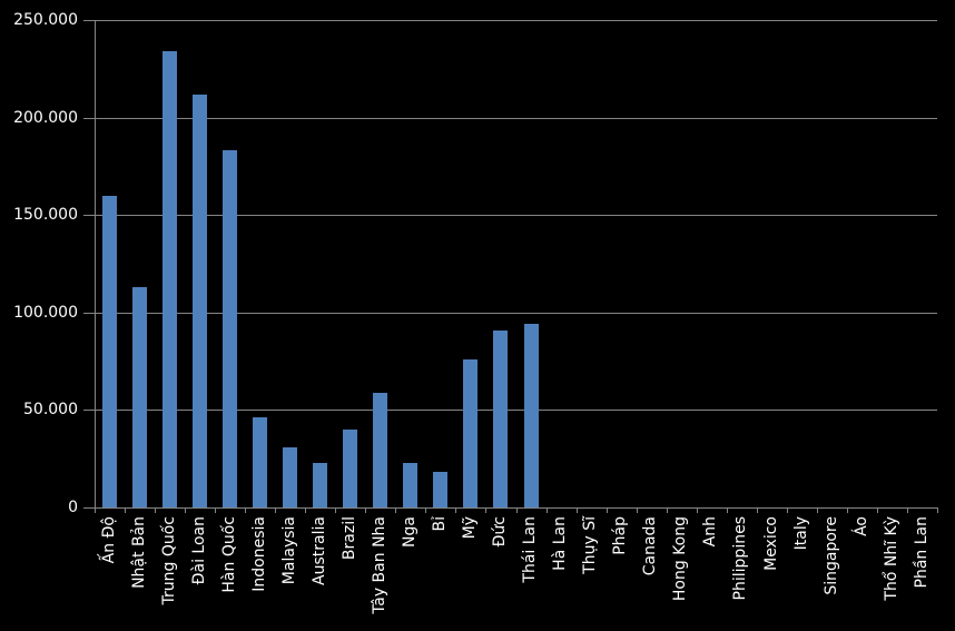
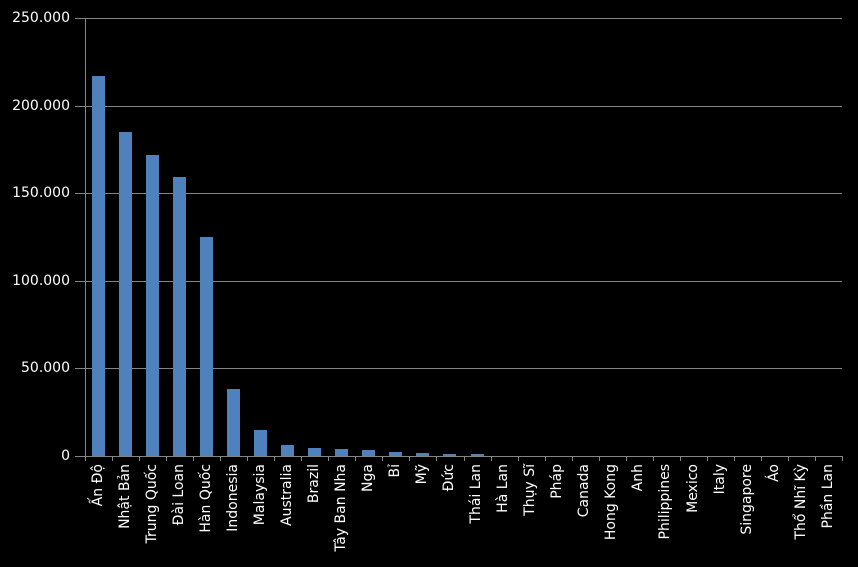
Ấn Độ: 160000 -> 217000
Nhật Bản: 113000 -> 185000
Trung Quốc: 234000 -> 172000
Đài Loan: 212000 -> 159000
Hàn Quốc: 183000 -> 125000
Indonesia: 46000 -> 38000
Malaysia: 31000 -> 15000
Australia: 23000 -> 6000
Brazil: 40000 -> 4000
Tây Ban Nha: 59000 -> 4000
Nga: 23000 -> 3000
Bỉ: 18000 -> 2000
Mỹ: 76000 -> 2000
Đức: 91000 -> 1000
Thái Lan: 94000 -> 1000
